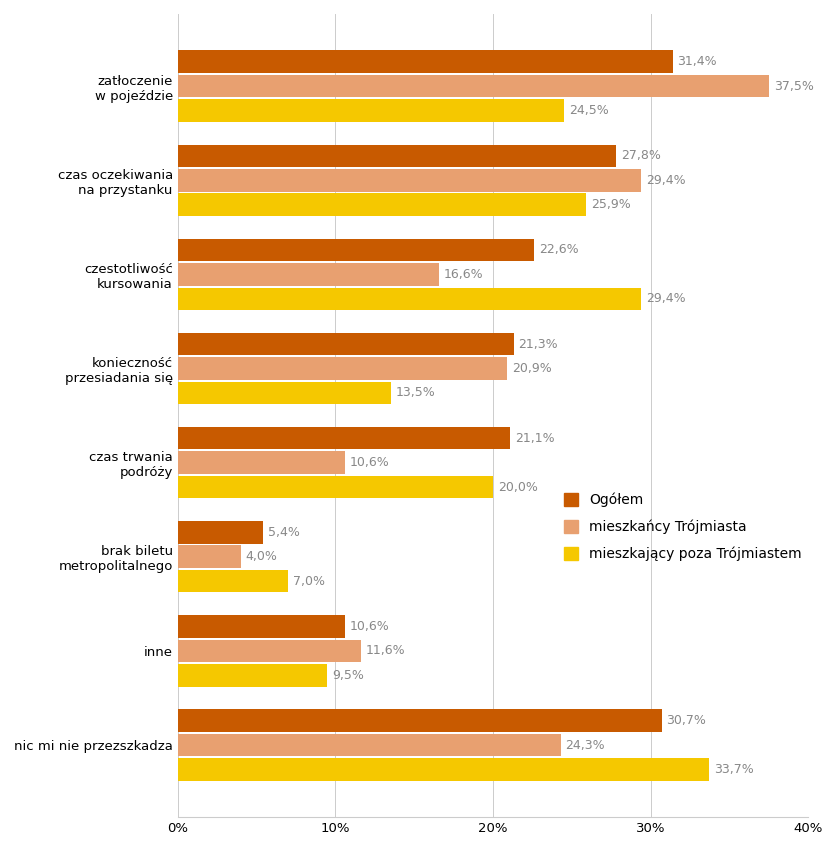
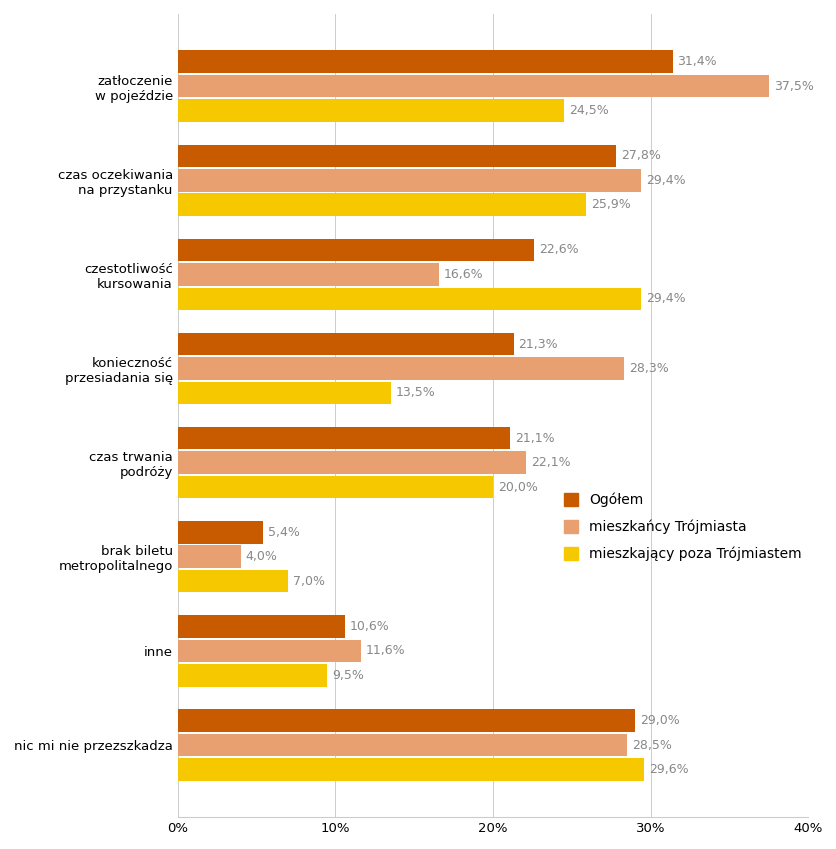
mieszkańcy Trójmiasta/konieczność przesiadania się: 20,9% -> 28,3%
mieszkańcy Trójmiasta/czas trwania podróży: 10,6% -> 22,1%
Ogółem/nic mi nie przezszkadza: 30,7% -> 29,0%
mieszkańcy Trójmiasta/nic mi nie przezszkadza: 24,3% -> 28,5%
mieszkający poza Trójmiastem/nic mi nie przezszkadza: 33,7% -> 29,6%
